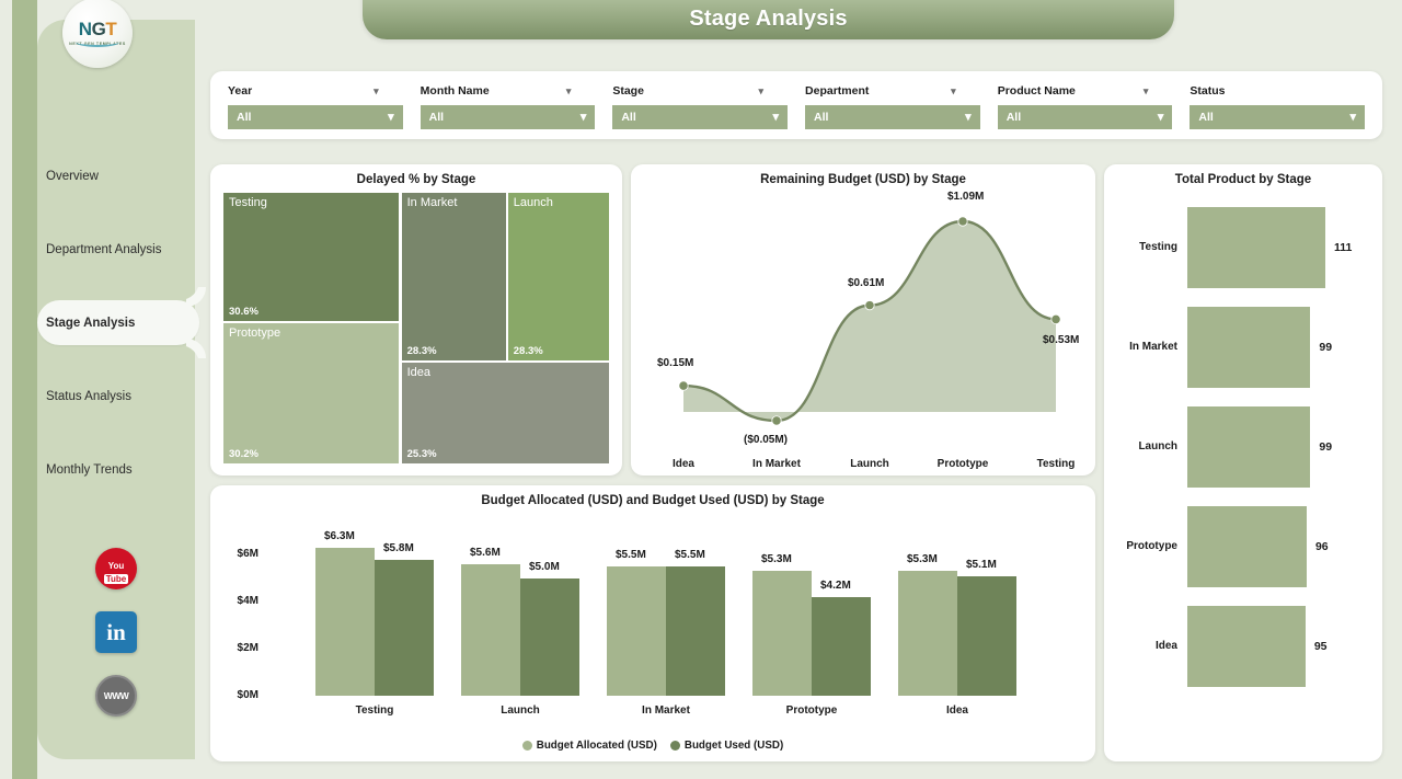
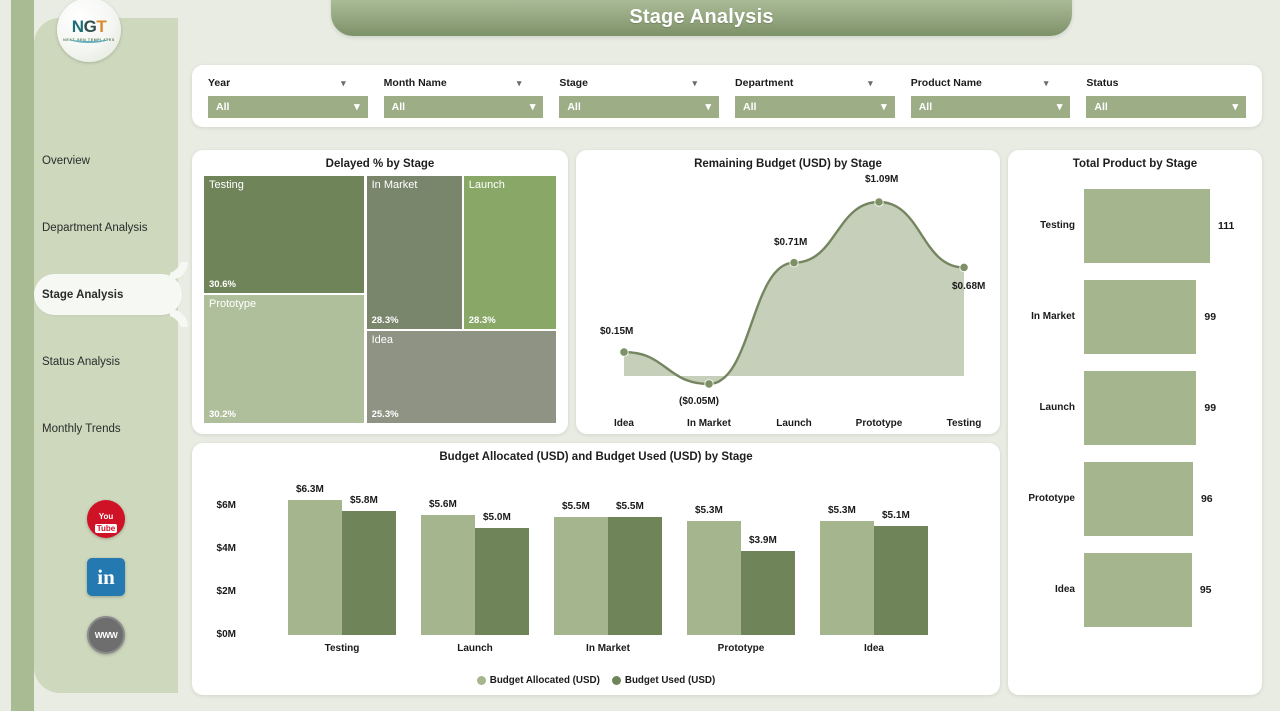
Remaining Budget (USD) by Stage/Launch: $0.61M -> $0.71M
Remaining Budget (USD) by Stage/Testing: $0.53M -> $0.68M
Budget Allocated (USD) and Budget Used (USD) by Stage/Budget Used (USD)/Prototype: $4.2M -> $3.9M
